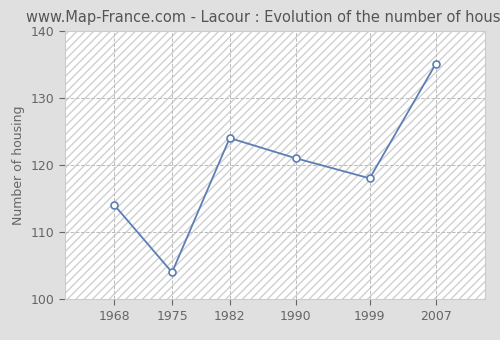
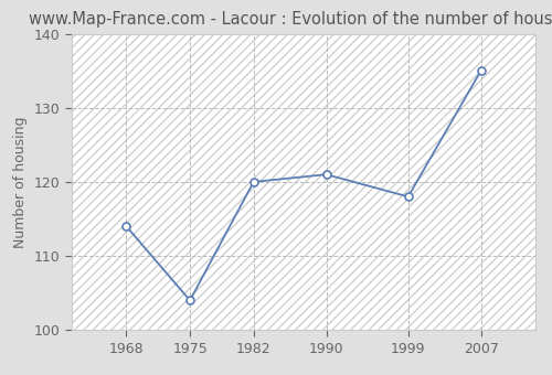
1982: 124 -> 120
